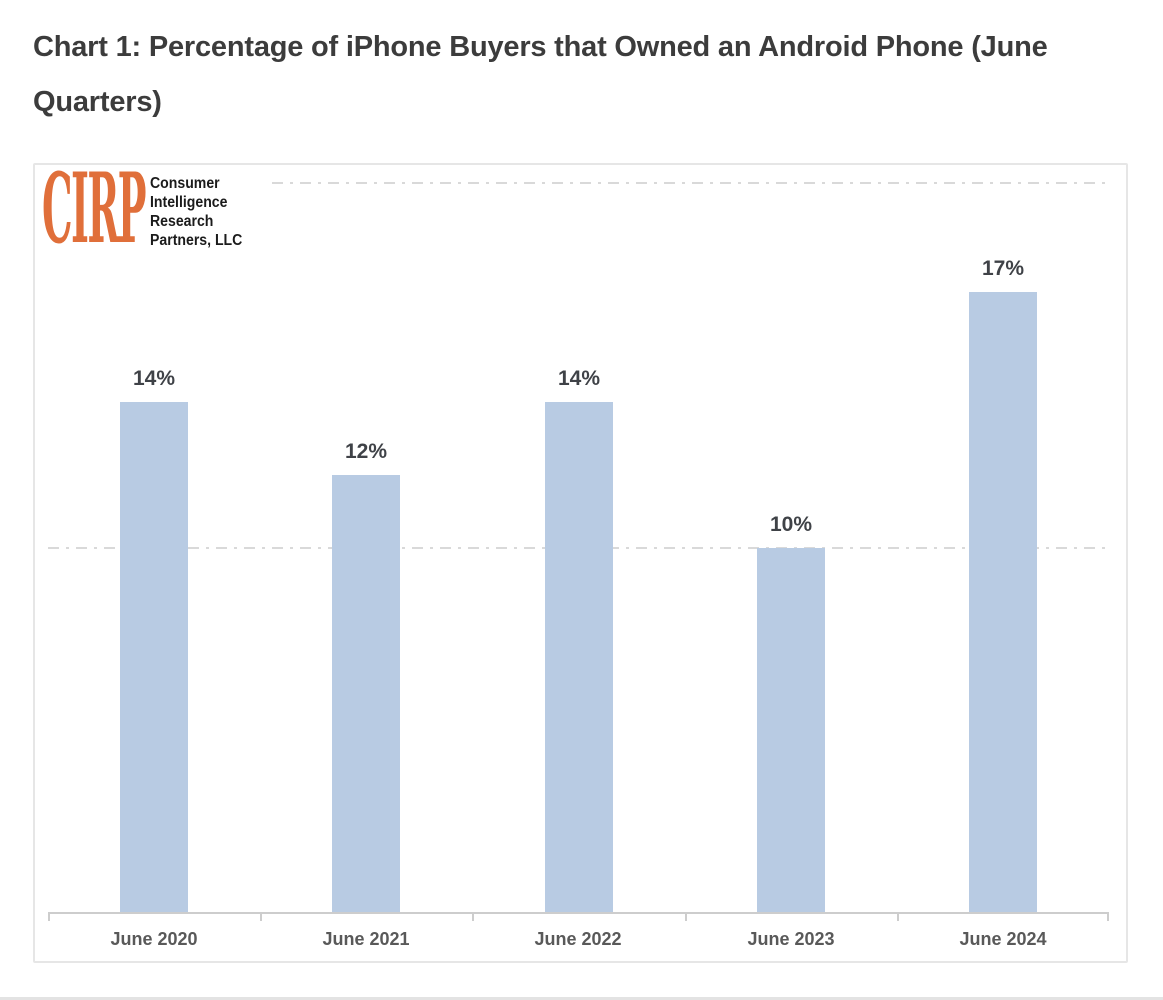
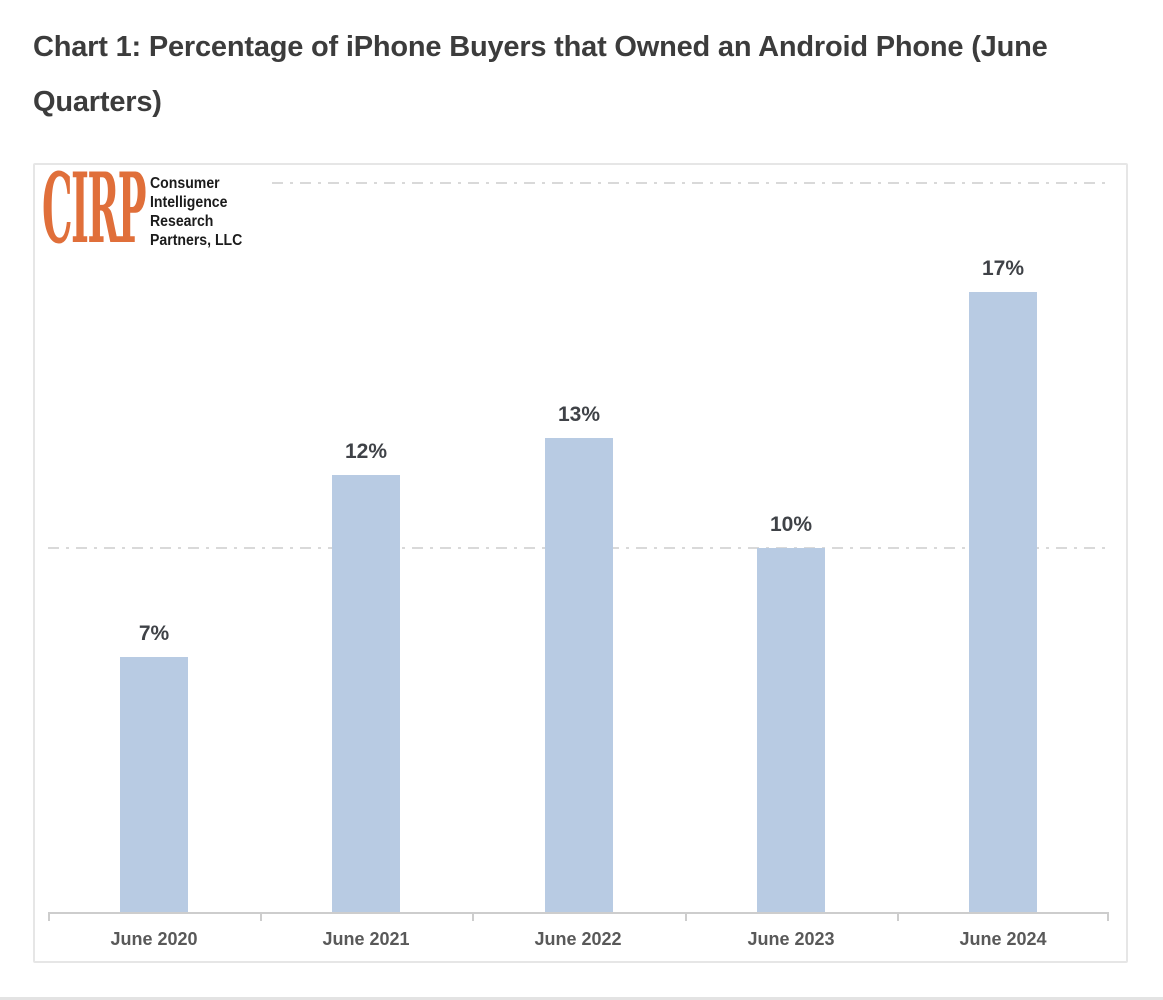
June 2020: 14% -> 7%
June 2022: 14% -> 13%
